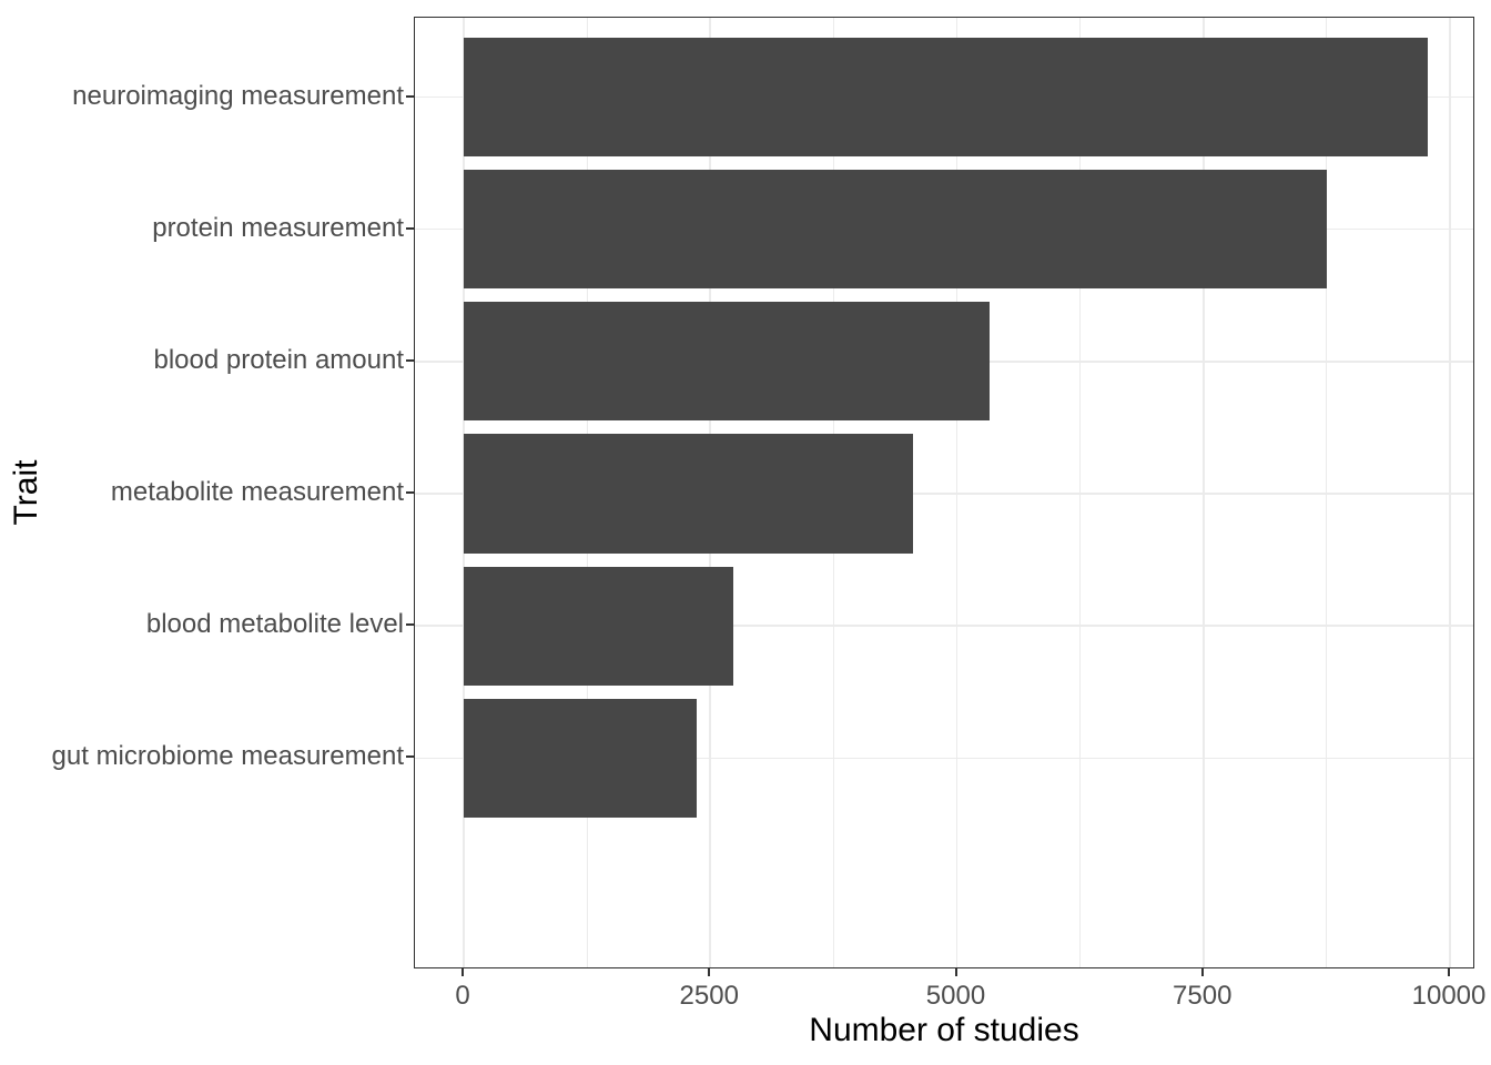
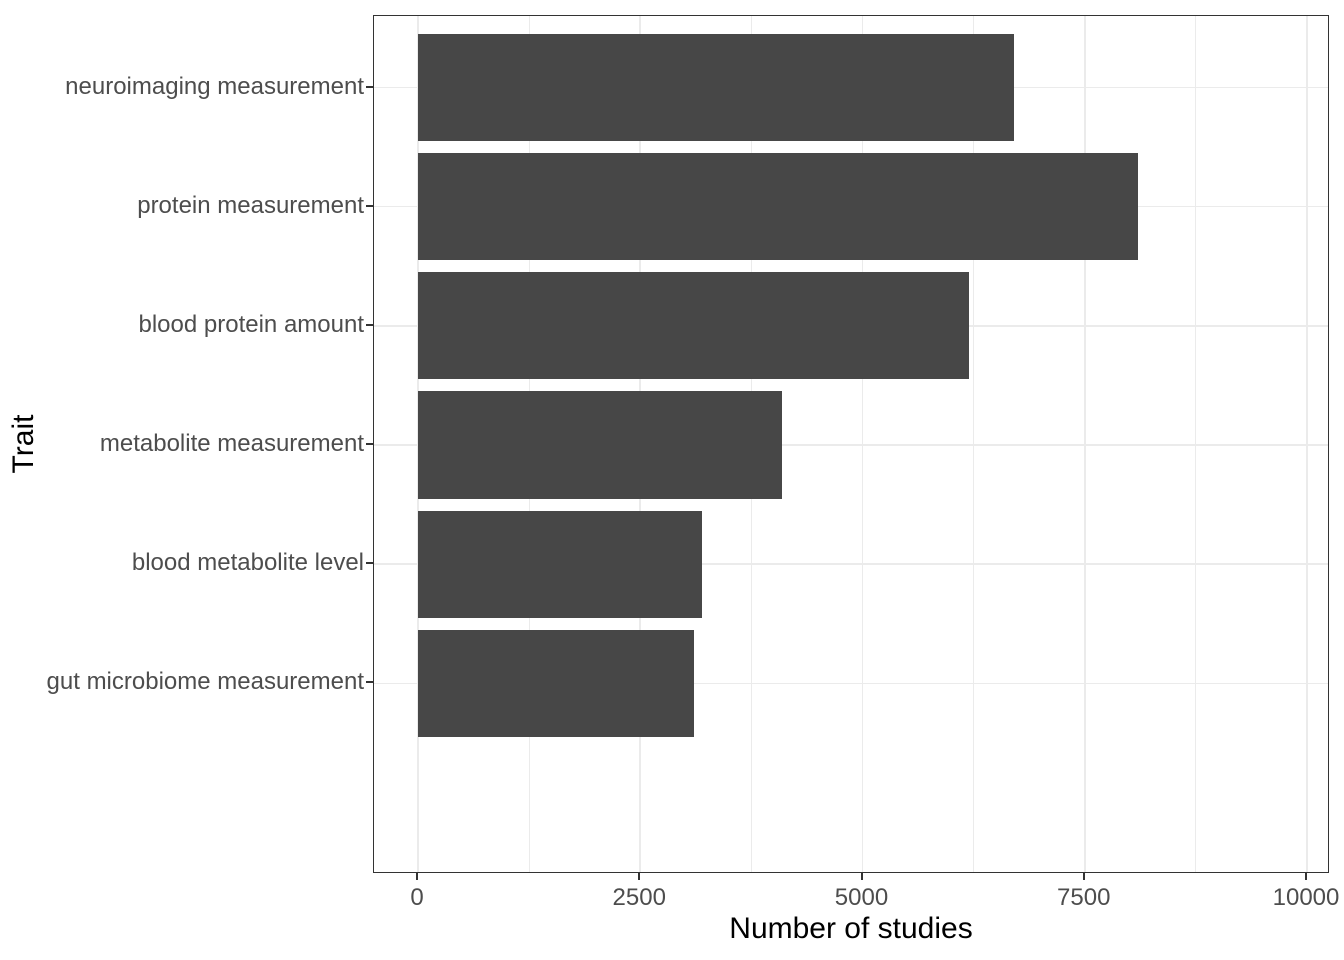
neuroimaging measurement: 9800 -> 6700
protein measurement: 8800 -> 8100
blood protein amount: 5300 -> 6200
metabolite measurement: 4600 -> 4100
blood metabolite level: 2700 -> 3200
gut microbiome measurement: 2400 -> 3100
